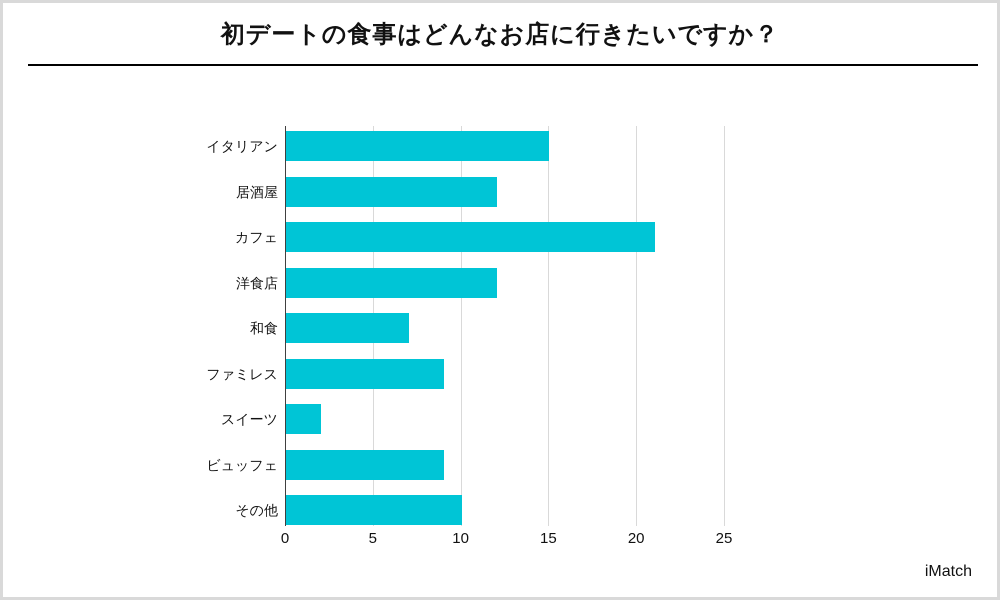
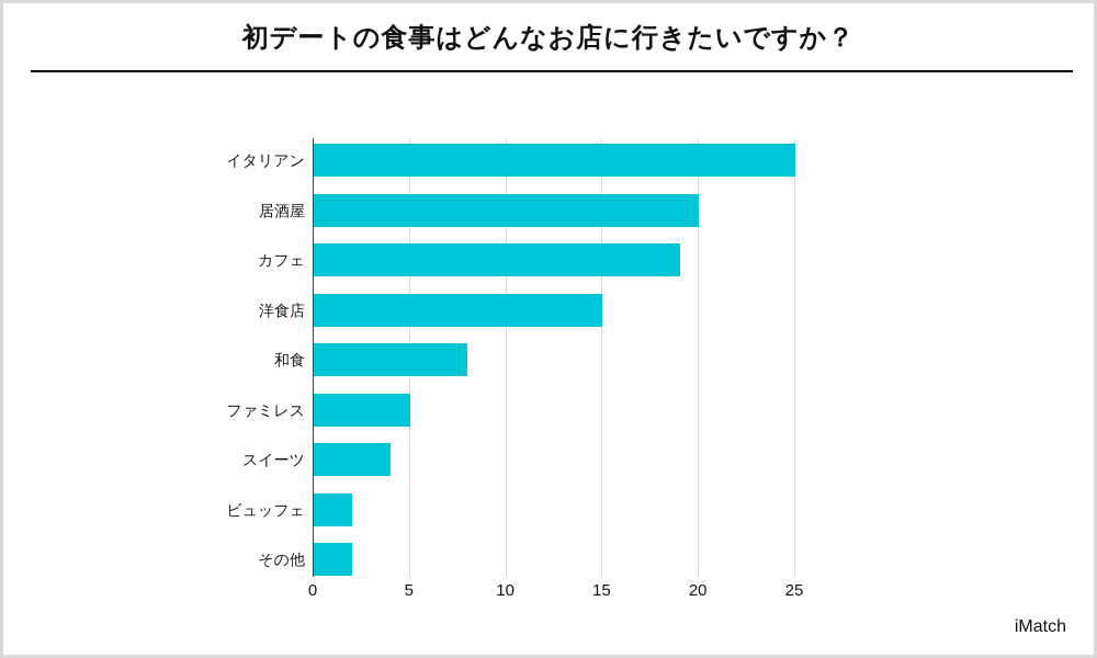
イタリアン: 15 -> 25
居酒屋: 12 -> 20
カフェ: 21 -> 19
洋食店: 12 -> 15
和食: 7 -> 8
ファミレス: 9 -> 5
スイーツ: 2 -> 4
ビュッフェ: 9 -> 2
その他: 10 -> 2
